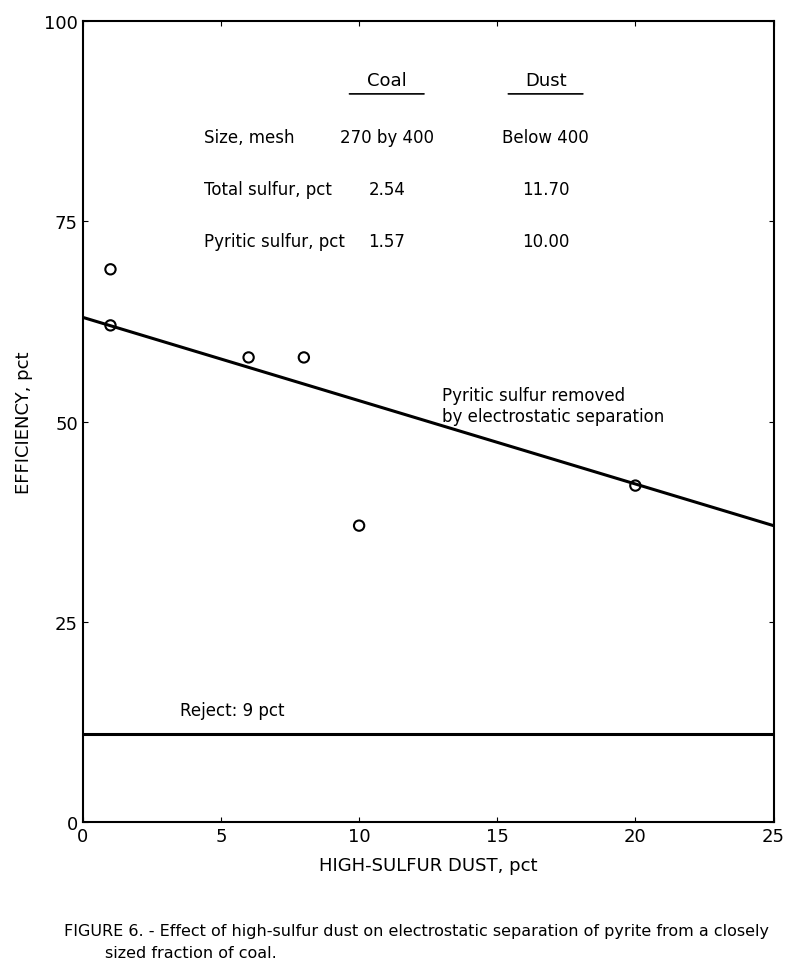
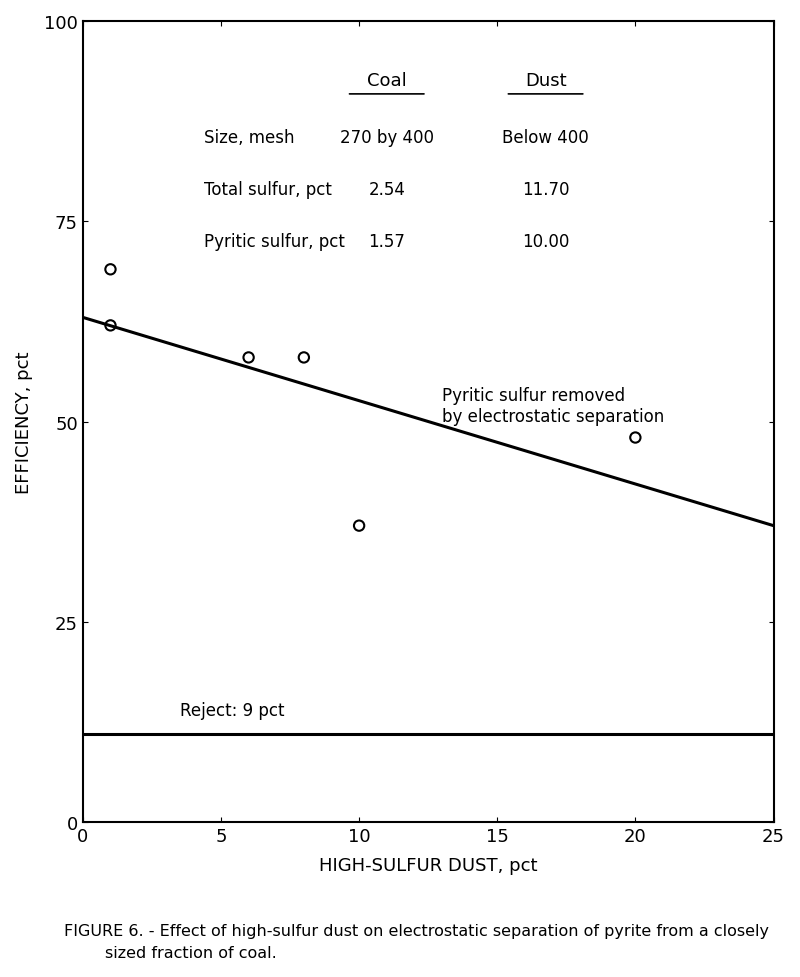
20: 42 -> 48
